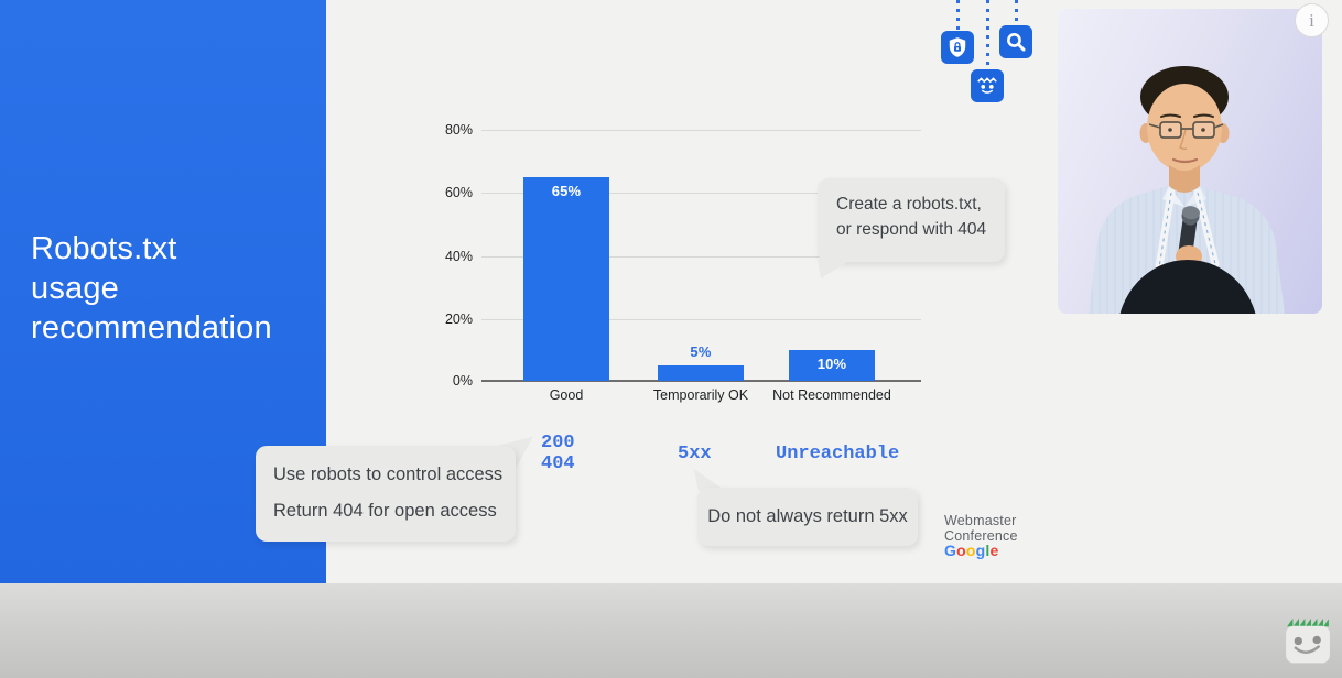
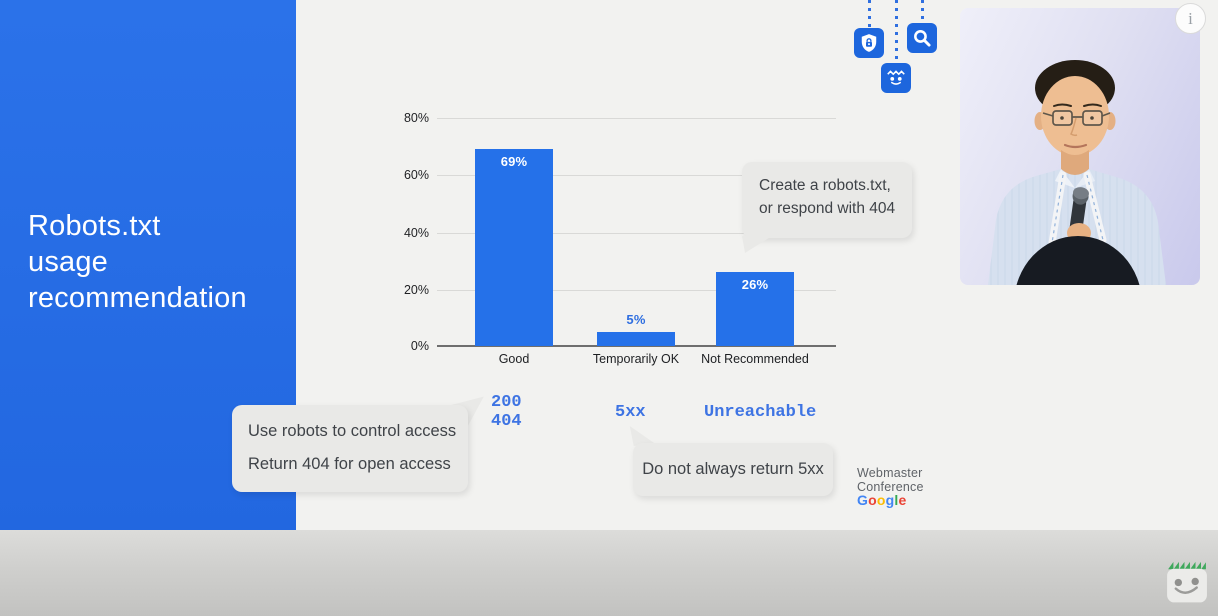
Good: 65% -> 69%
Not Recommended: 10% -> 26%
